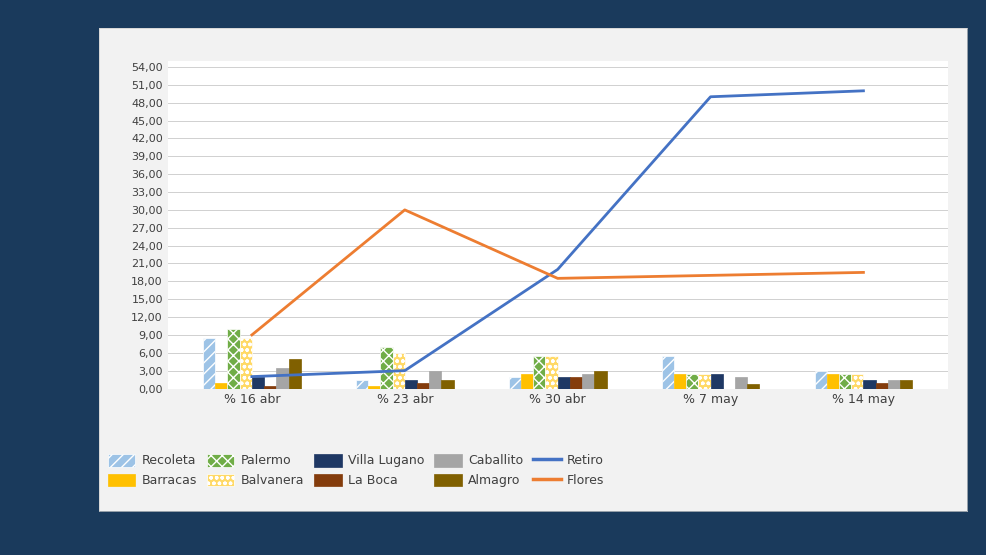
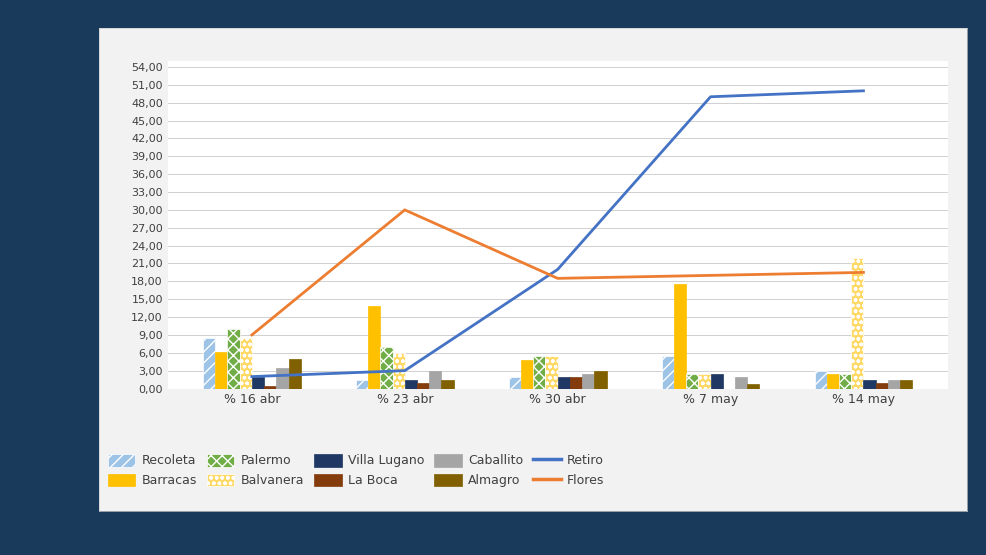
Barracas/% 16 abr: 1,0 -> 6,2
Barracas/% 23 abr: 0,5 -> 13,8
Barracas/% 30 abr: 2,5 -> 4,8
Barracas/% 7 may: 2,5 -> 17,6
Balvanera/% 14 may: 2,5 -> 22,0
